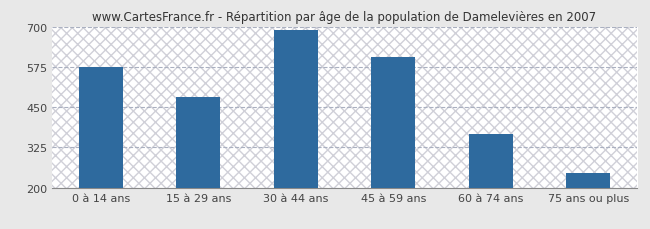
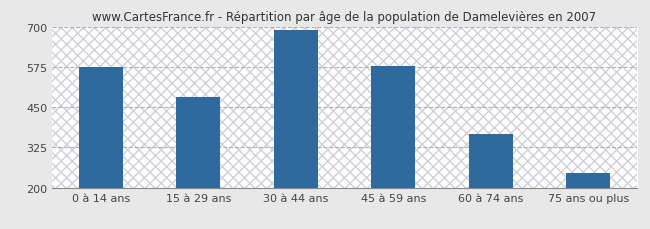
45 à 59 ans: 605 -> 578
